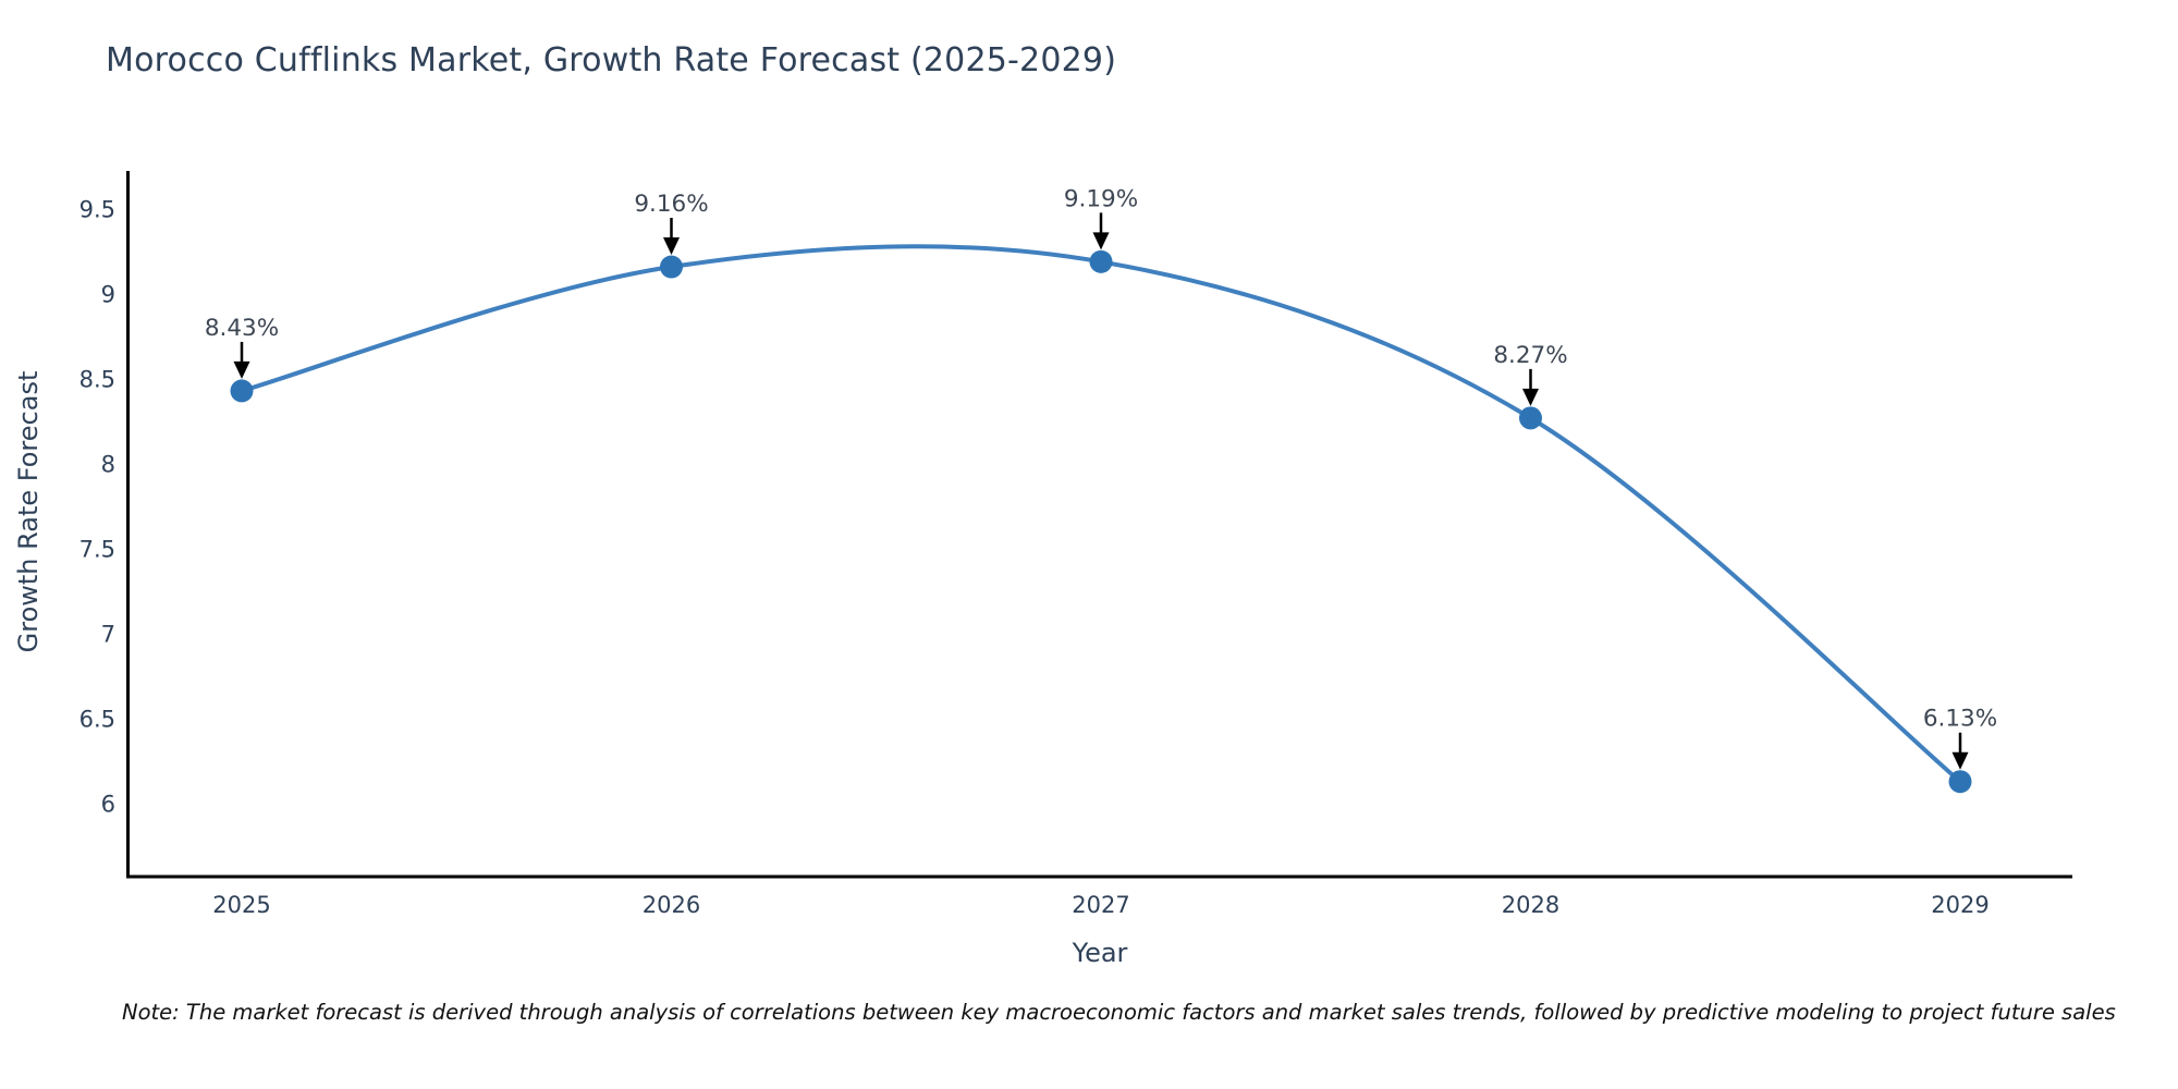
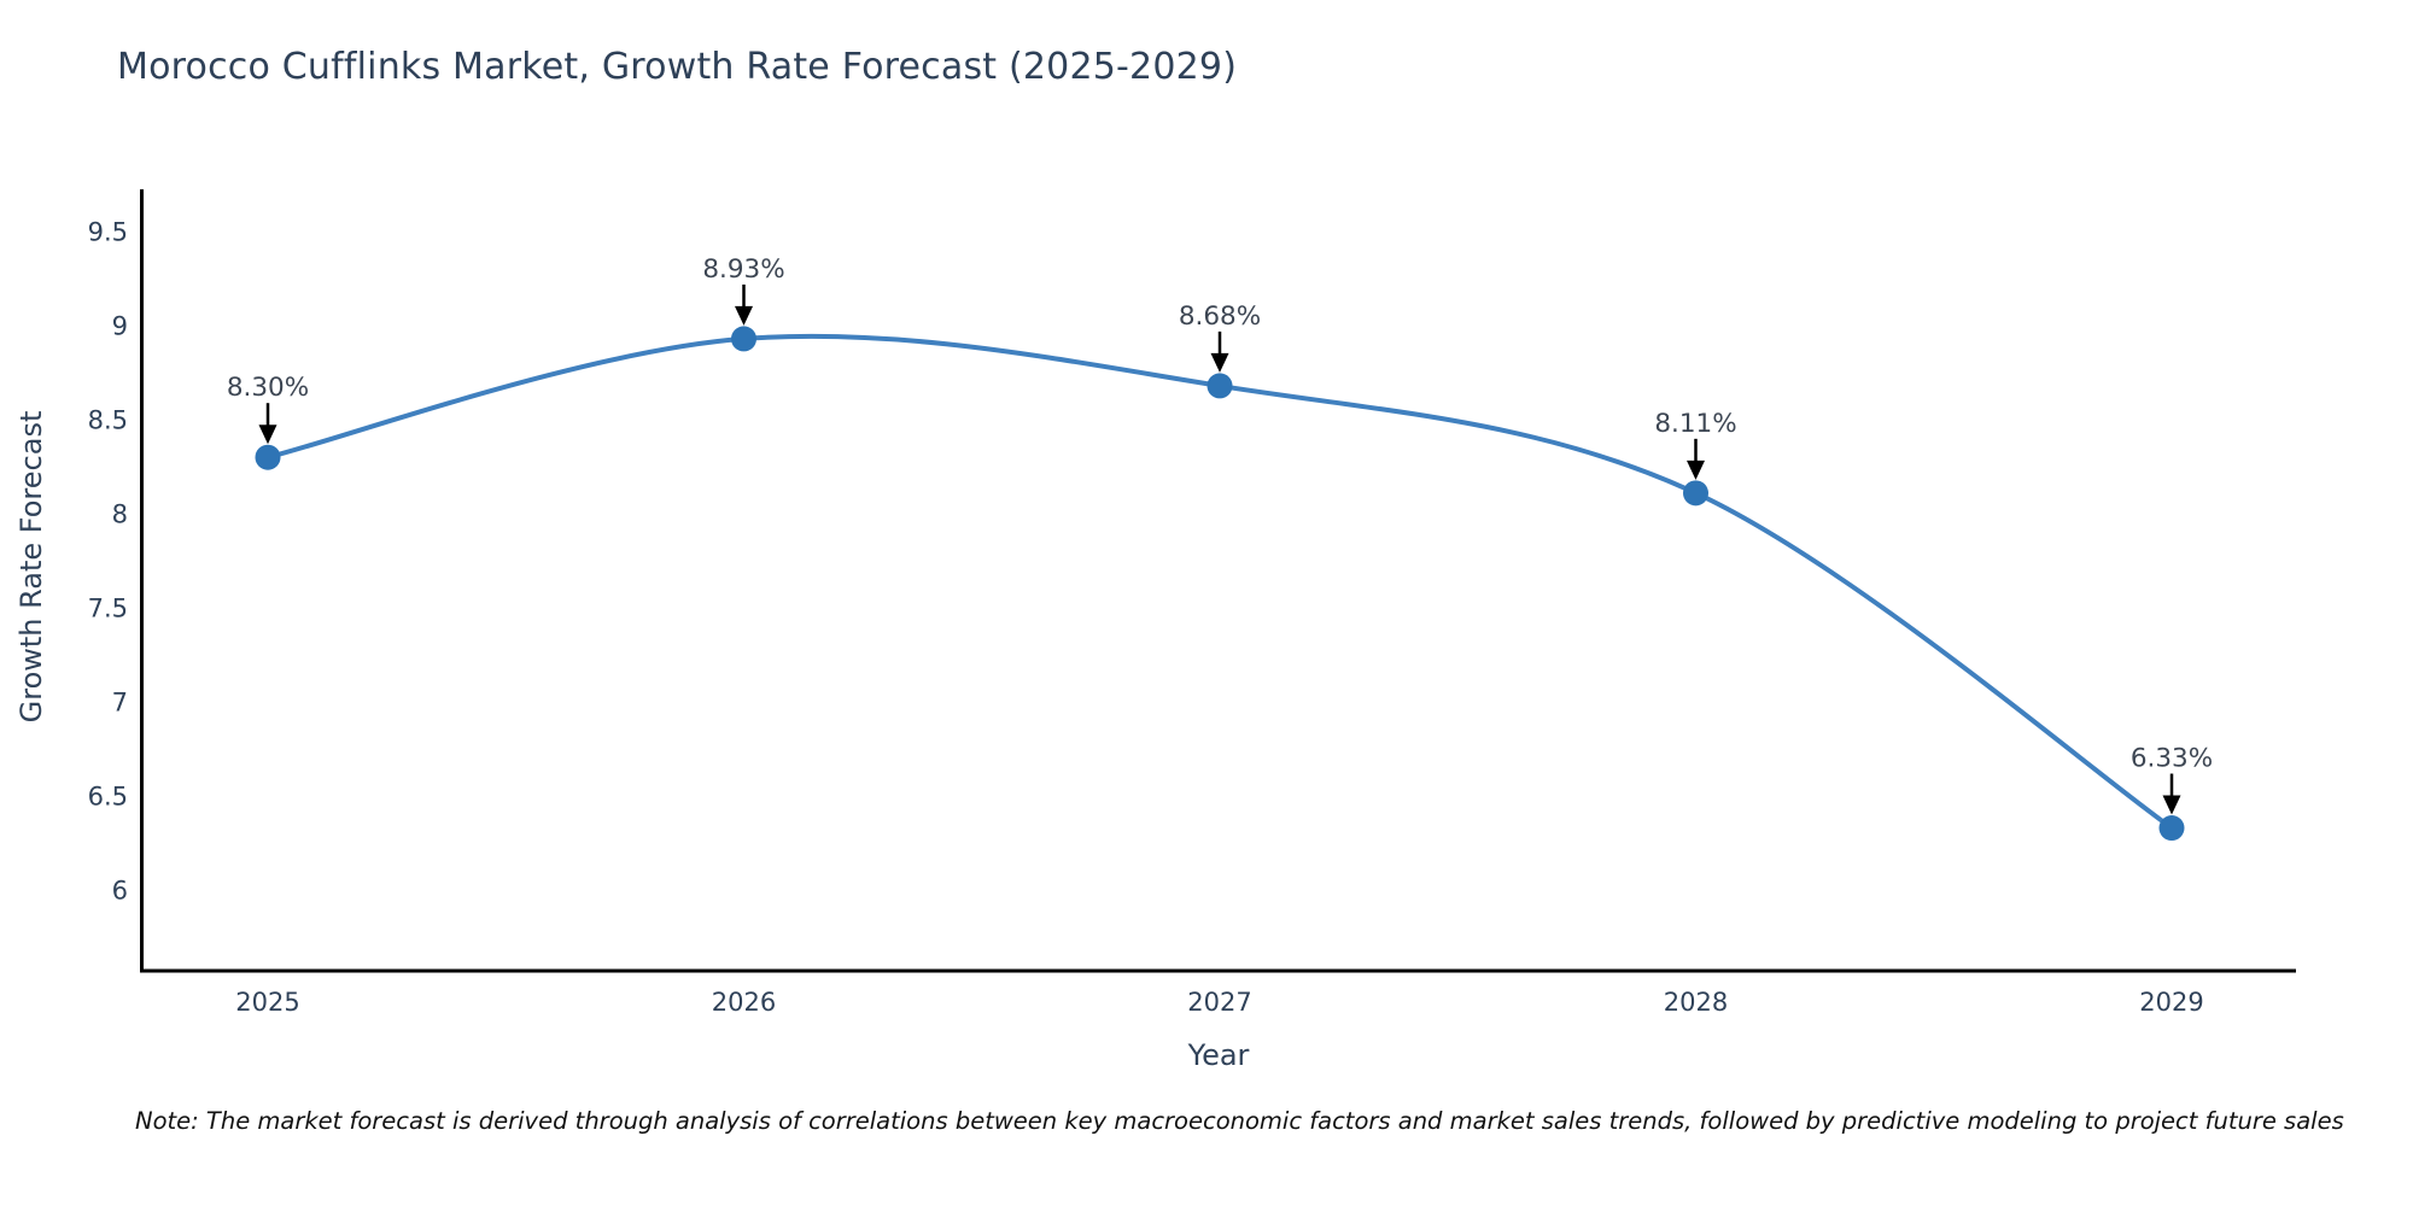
2025: 8.43% -> 8.30%
2026: 9.16% -> 8.93%
2027: 9.19% -> 8.68%
2028: 8.27% -> 8.11%
2029: 6.13% -> 6.33%
